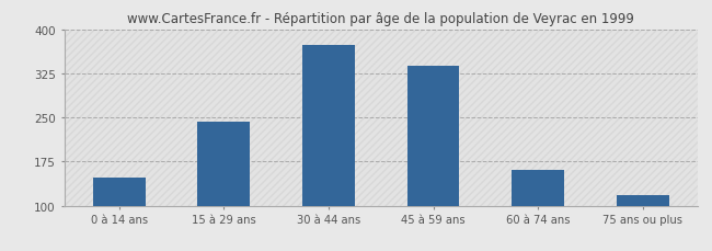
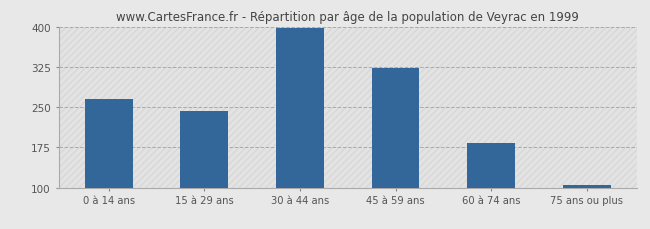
0 à 14 ans: 148 -> 265
30 à 44 ans: 374 -> 397
45 à 59 ans: 338 -> 322
60 à 74 ans: 160 -> 183
75 ans ou plus: 118 -> 105
